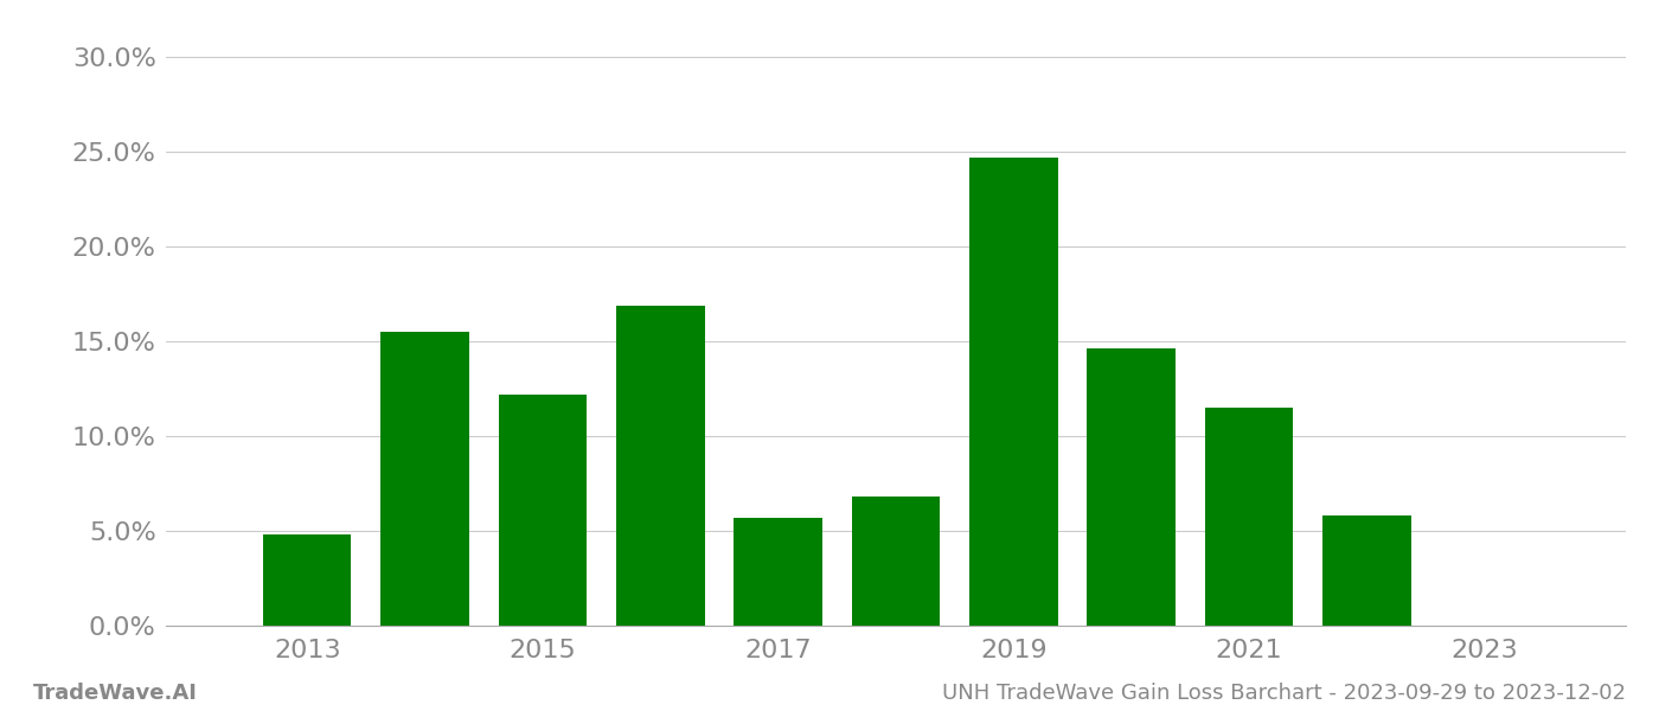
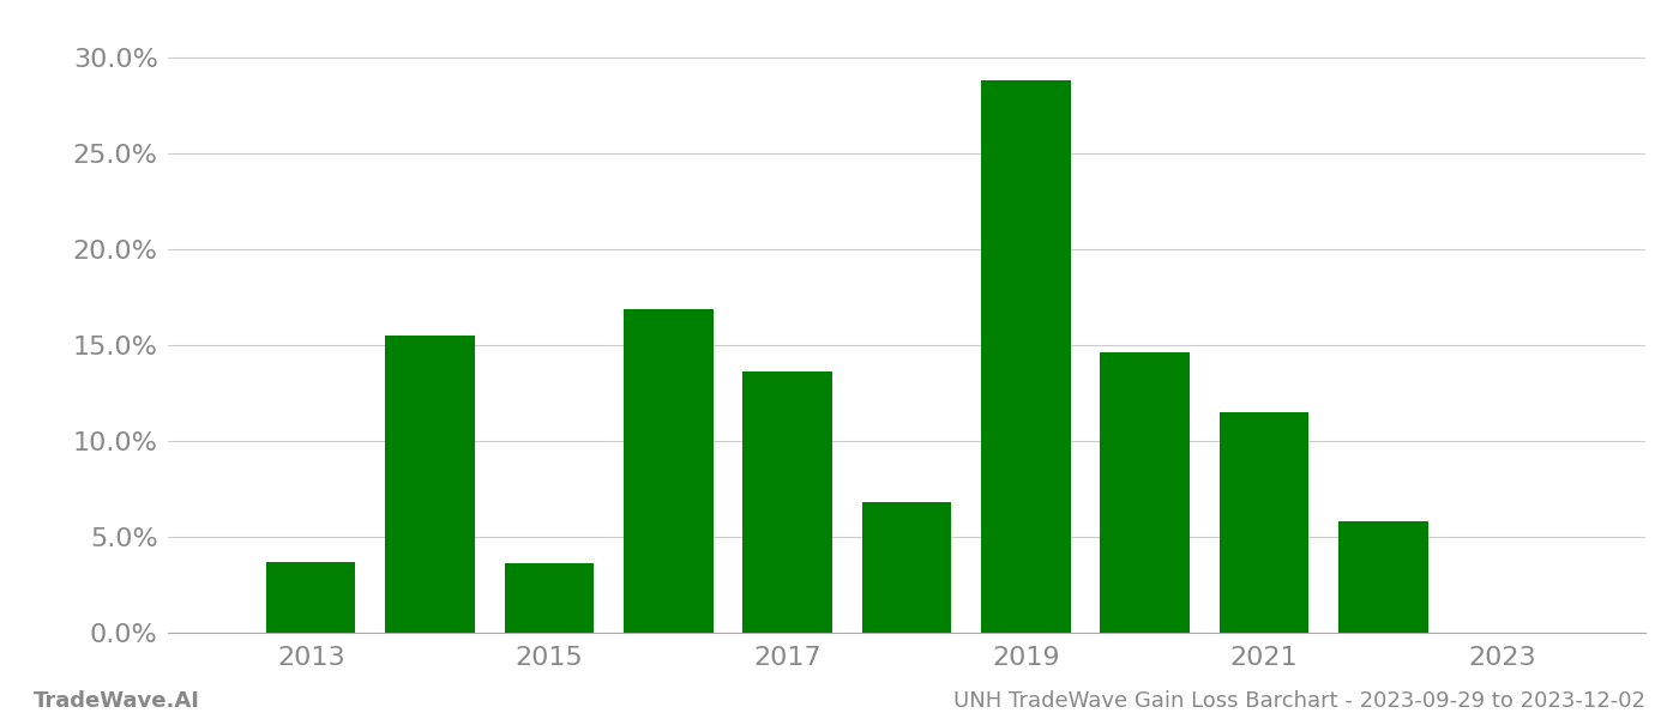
2013: 4.8% -> 3.7%
2015: 12.2% -> 3.6%
2017: 5.7% -> 13.6%
2019: 24.7% -> 28.8%
